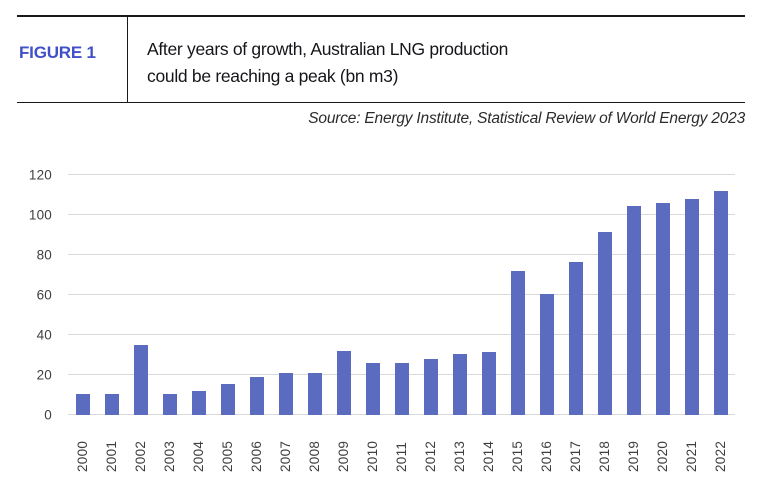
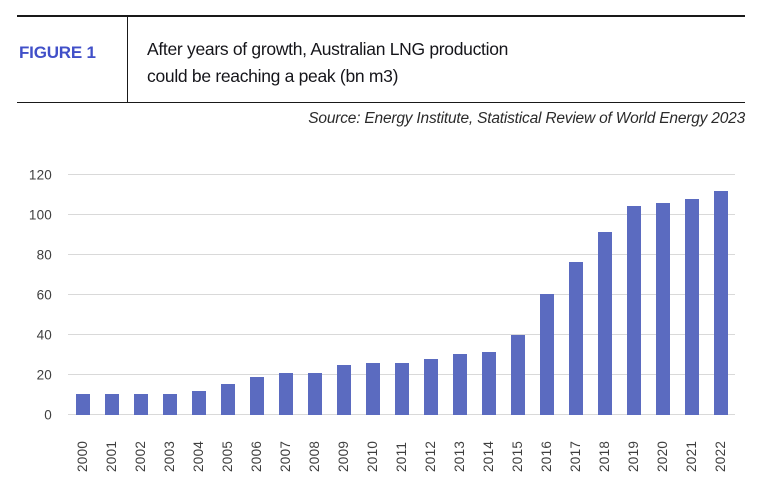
2002: 35 -> 10
2009: 32 -> 25
2015: 72 -> 40
